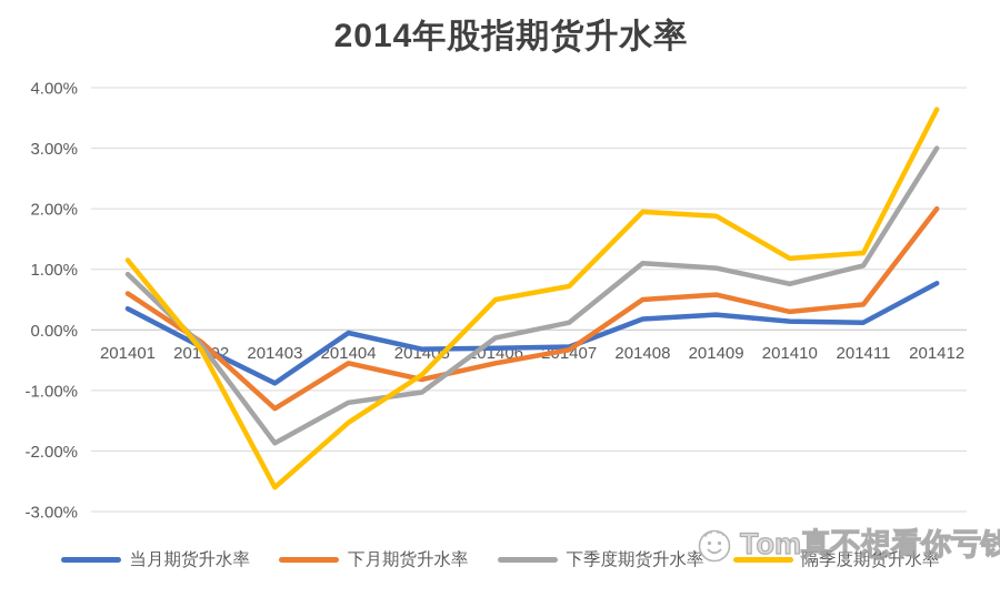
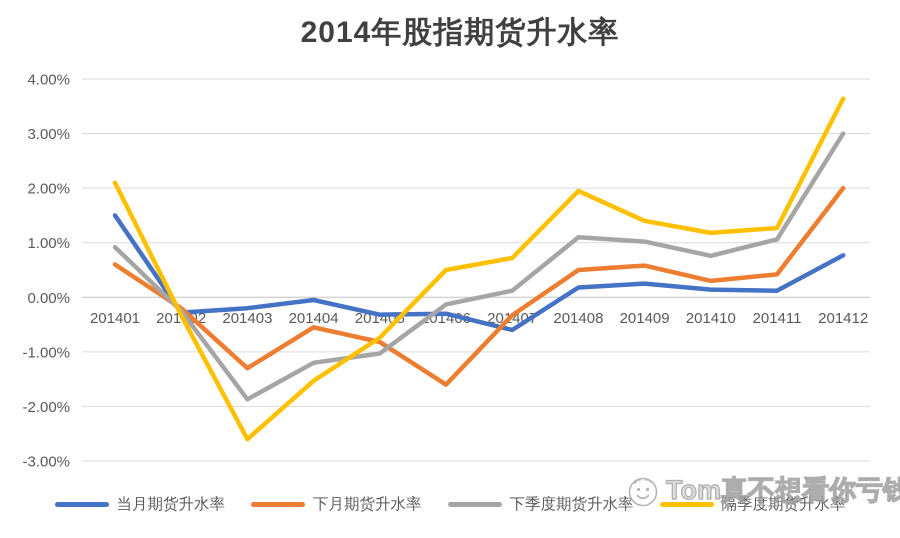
当月期货升水率/201401: 0.3% -> 1.5%
隔季度期货升水率/201401: 1.1% -> 2.1%
当月期货升水率/201403: -0.9% -> -0.2%
下月期货升水率/201406: -0.6% -> -1.6%
当月期货升水率/201407: -0.3% -> -0.6%
隔季度期货升水率/201409: 1.9% -> 1.4%
